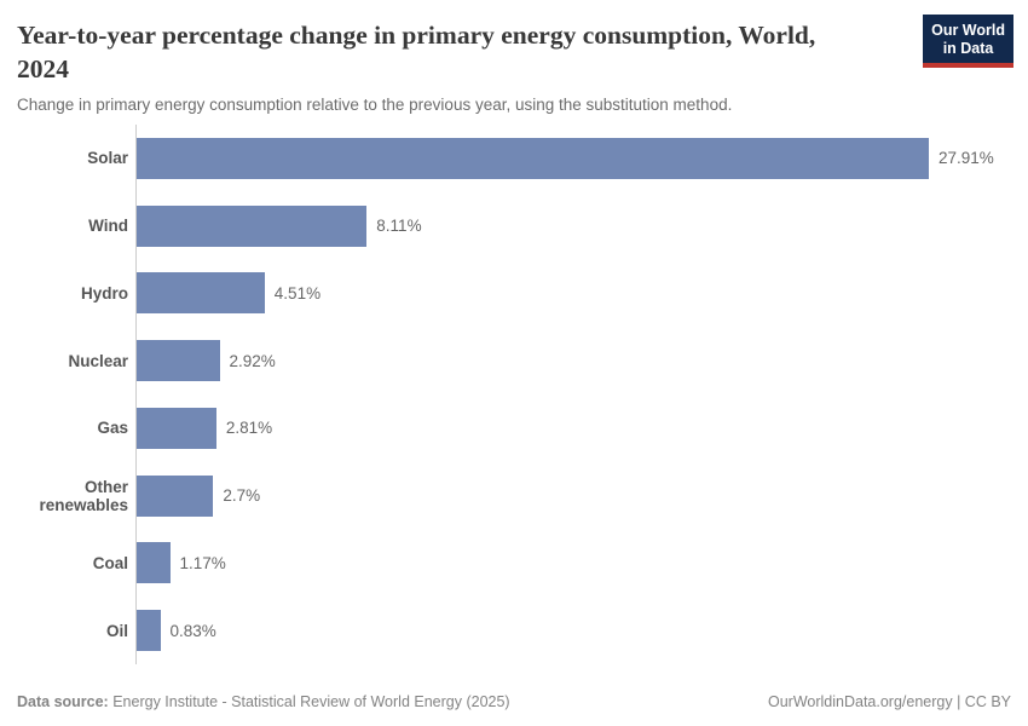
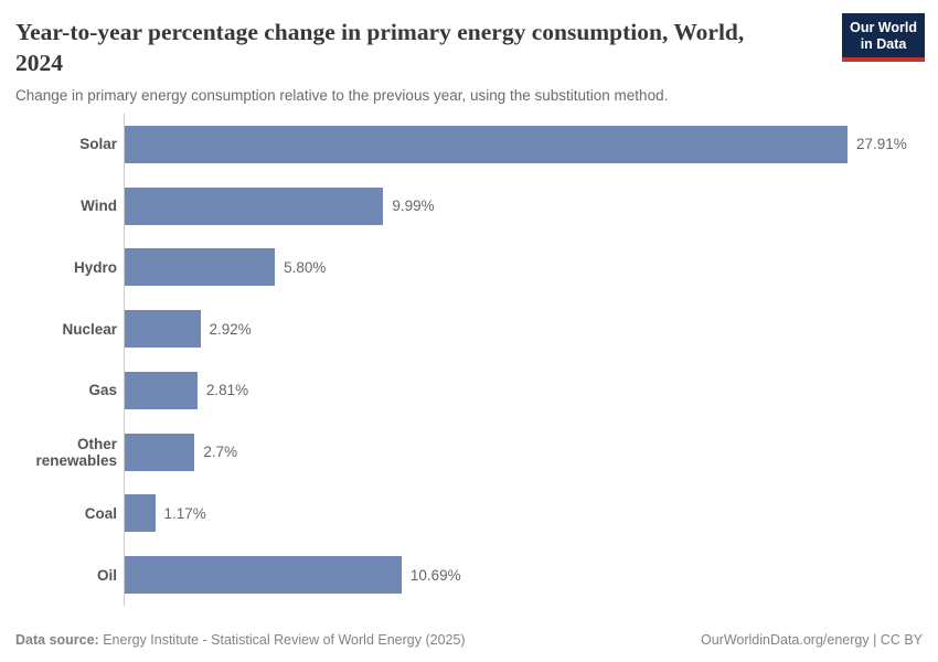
Wind: 8.11% -> 9.99%
Hydro: 4.51% -> 5.80%
Oil: 0.83% -> 10.69%
